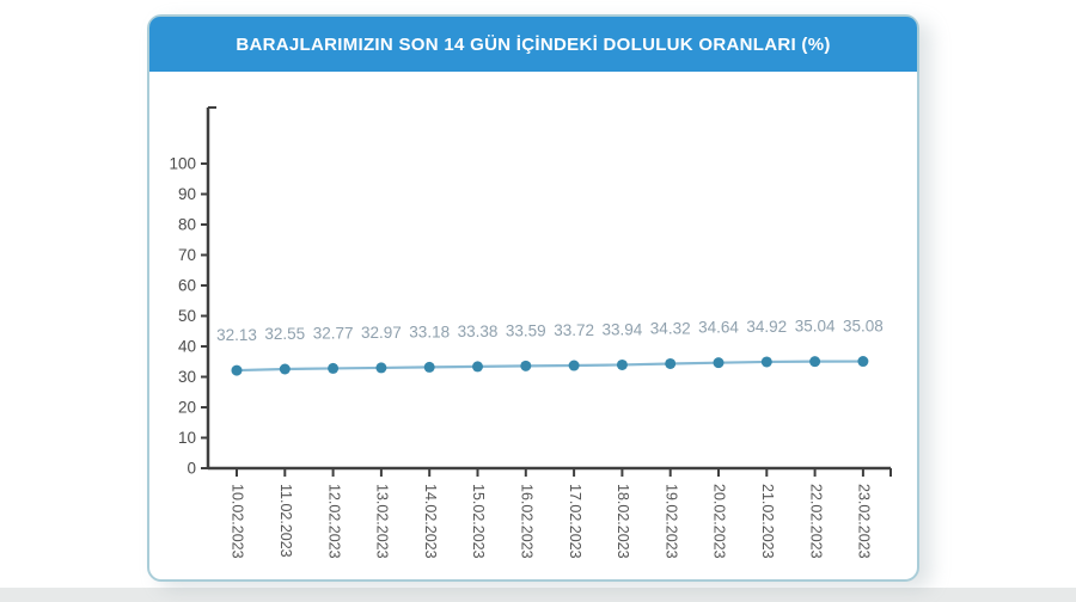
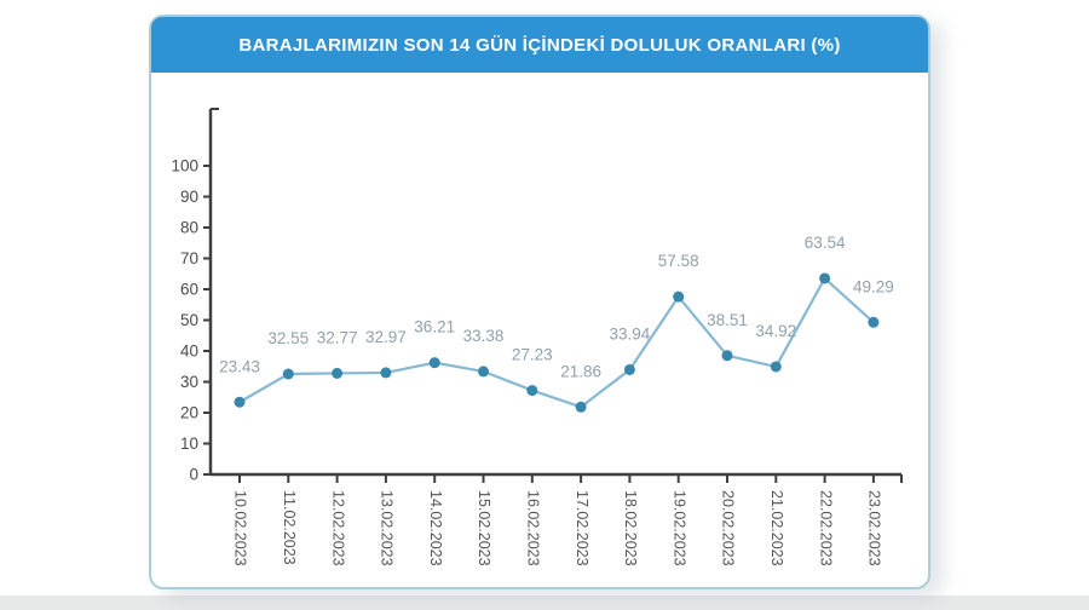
10.02.2023: 32.13 -> 23.43
14.02.2023: 33.18 -> 36.21
16.02.2023: 33.59 -> 27.23
17.02.2023: 33.72 -> 21.86
19.02.2023: 34.32 -> 57.58
20.02.2023: 34.64 -> 38.51
22.02.2023: 35.04 -> 63.54
23.02.2023: 35.08 -> 49.29
